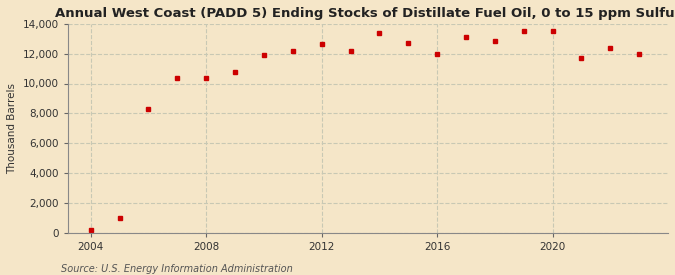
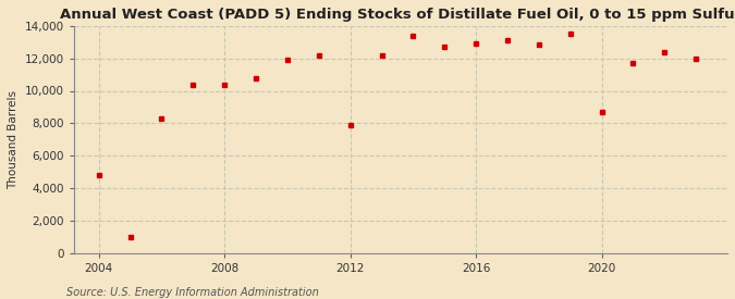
2004: 200 -> 4,800
2012: 12,600 -> 7,900
2016: 12,000 -> 12,900
2020: 13,600 -> 8,700
